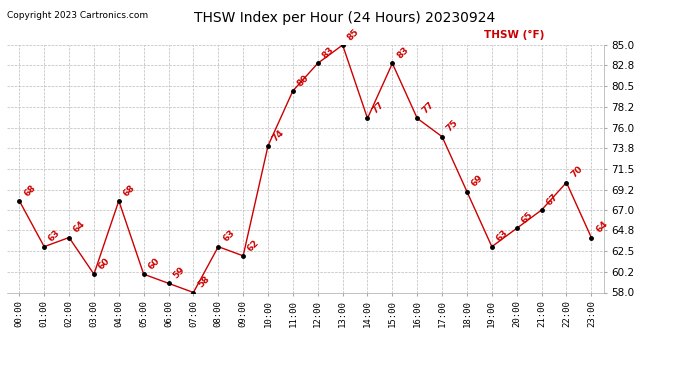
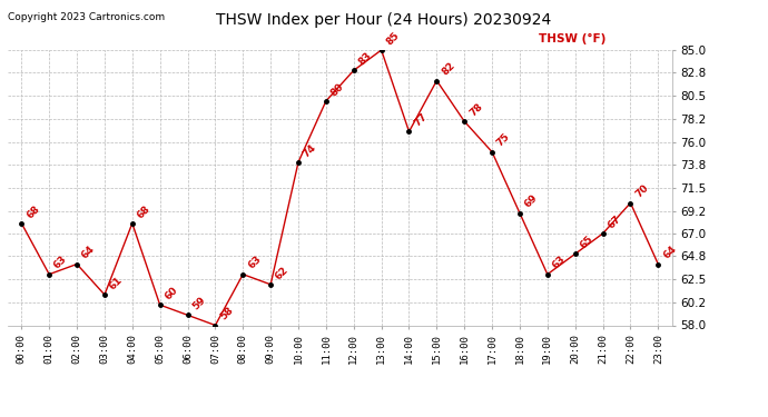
03:00: 60 -> 61
15:00: 83 -> 82
16:00: 77 -> 78
